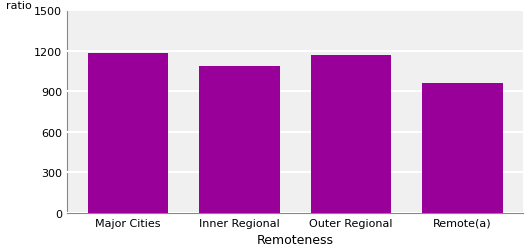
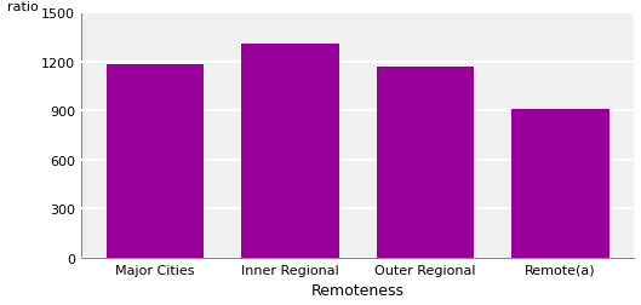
Inner Regional: 1090 -> 1310
Remote(a): 960 -> 910
